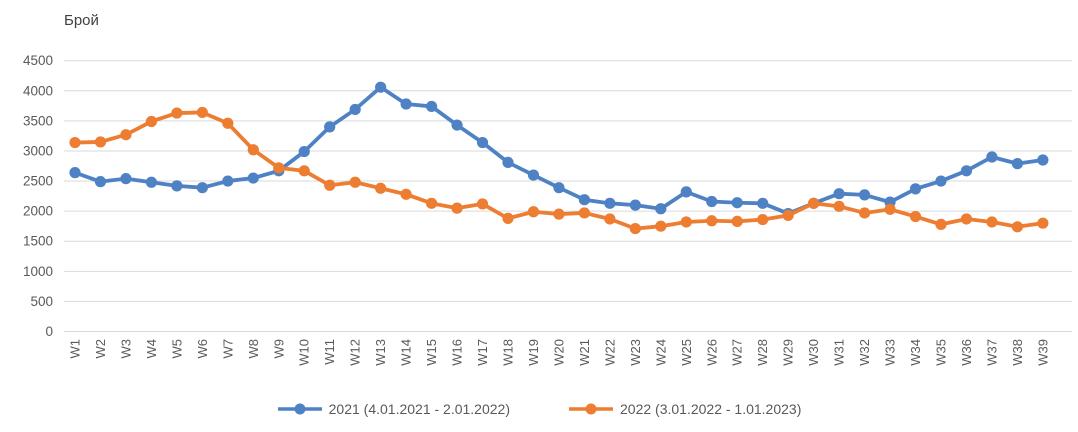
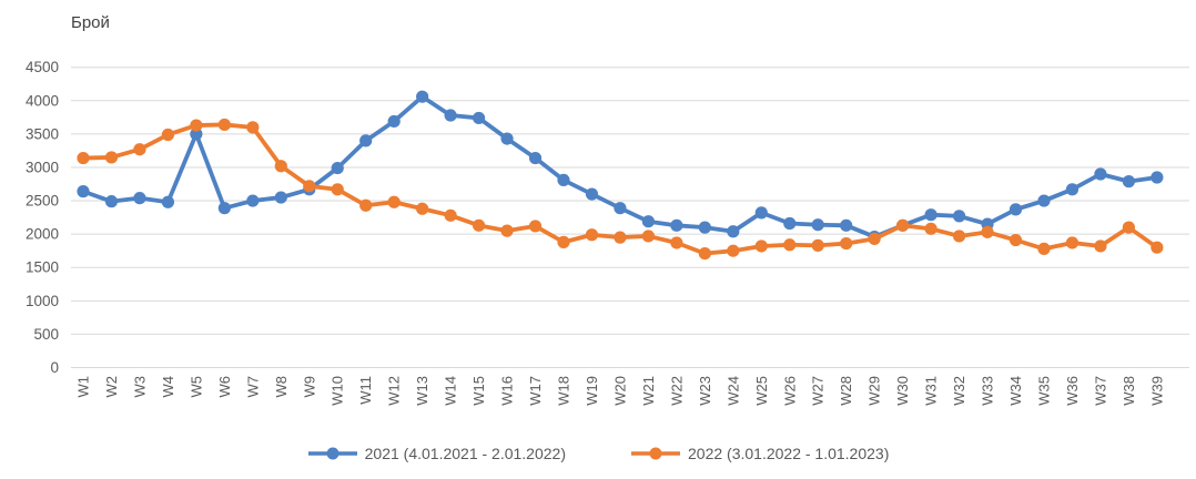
2021 (4.01.2021 - 2.01.2022)/W5: 2400 -> 3500
2022 (3.01.2022 - 1.01.2023)/W7: 3500 -> 3600
2022 (3.01.2022 - 1.01.2023)/W38: 1700 -> 2100
